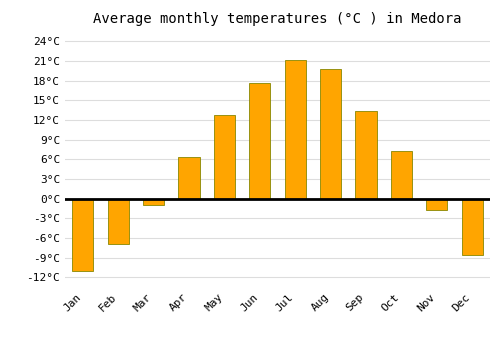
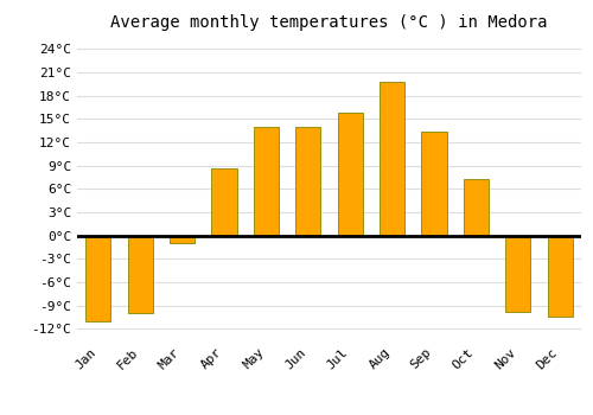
Feb: -7.0°C -> -10.0°C
Apr: 6.3°C -> 8.6°C
May: 12.7°C -> 14.0°C
Jun: 17.7°C -> 14.0°C
Jul: 21.1°C -> 15.8°C
Nov: -1.7°C -> -9.8°C
Dec: -8.6°C -> -10.4°C
